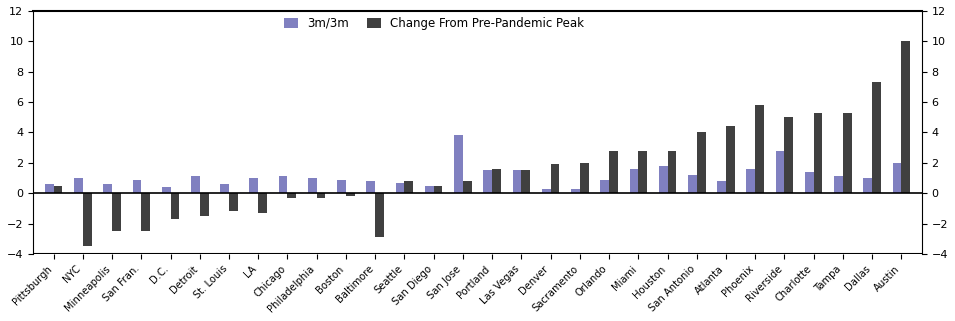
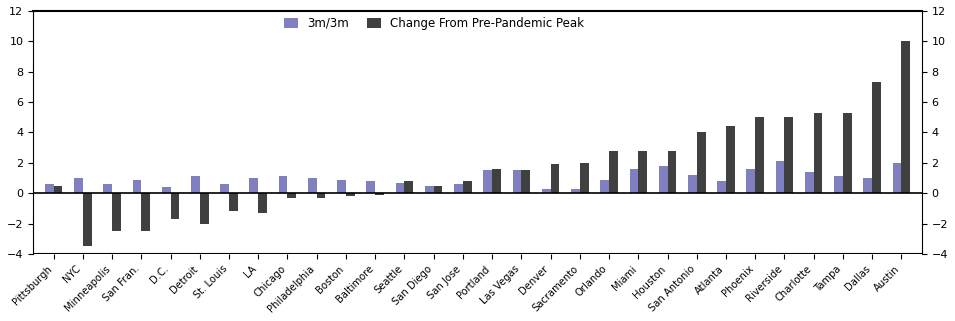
Change From Pre-Pandemic Peak/Detroit: -1.5 -> -2.0
Change From Pre-Pandemic Peak/Baltimore: -2.9 -> -0.1
3m/3m/San Jose: 3.8 -> 0.6
Change From Pre-Pandemic Peak/Phoenix: 5.8 -> 5.0
3m/3m/Riverside: 2.8 -> 2.1
